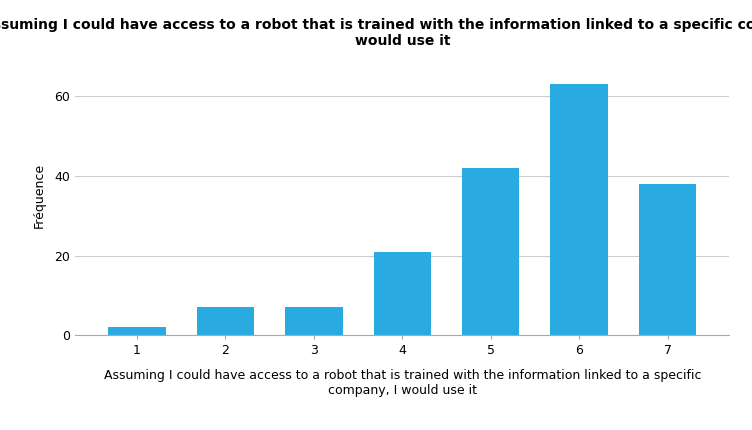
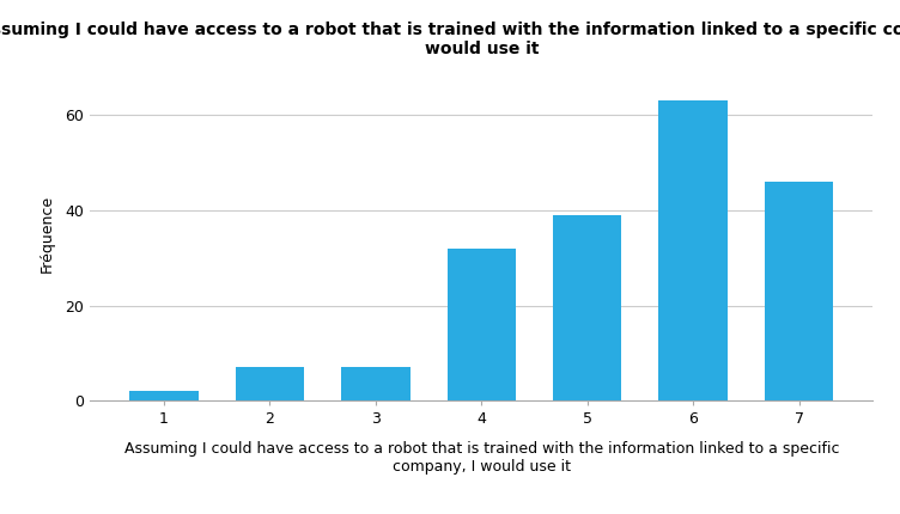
4: 21 -> 32
5: 42 -> 39
7: 38 -> 46
